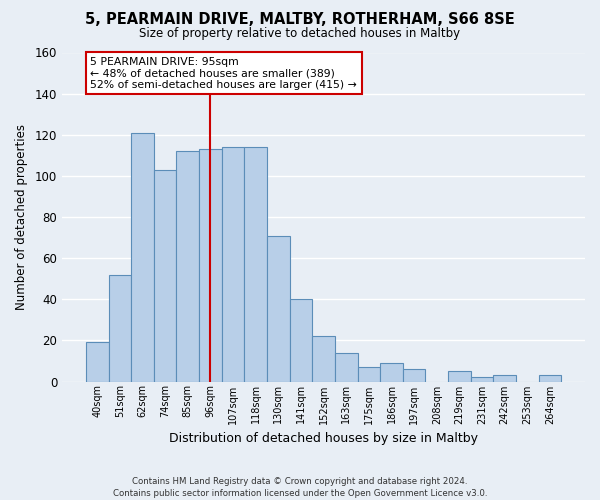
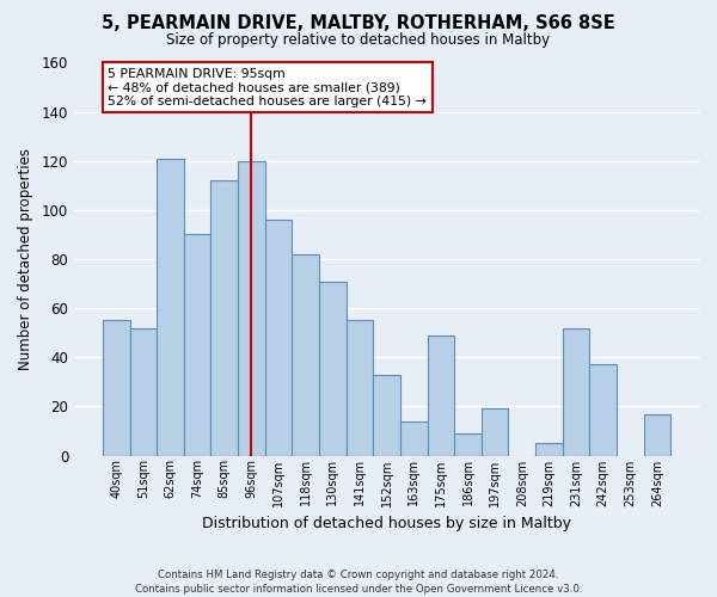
40sqm: 19 -> 55
74sqm: 103 -> 90
96sqm: 113 -> 120
107sqm: 114 -> 96
118sqm: 114 -> 82
141sqm: 40 -> 55
152sqm: 22 -> 33
175sqm: 7 -> 49
197sqm: 6 -> 19
231sqm: 2 -> 52
242sqm: 3 -> 37
264sqm: 3 -> 17
